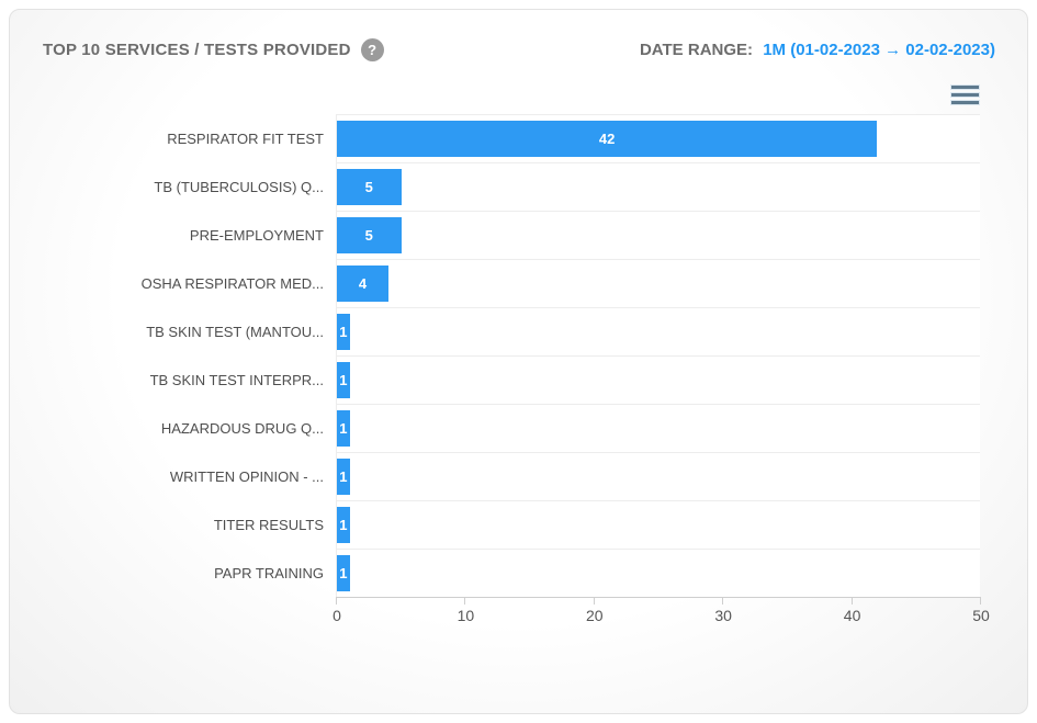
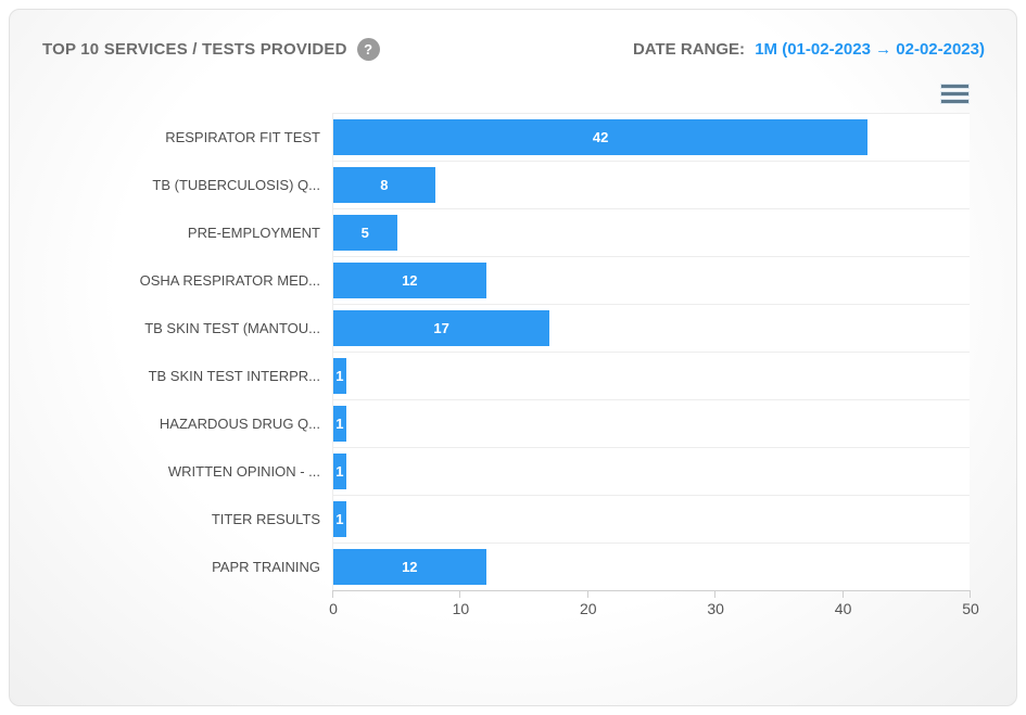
TB (TUBERCULOSIS) Q...: 5 -> 8
OSHA RESPIRATOR MED...: 4 -> 12
TB SKIN TEST (MANTOU...: 1 -> 17
PAPR TRAINING: 1 -> 12
